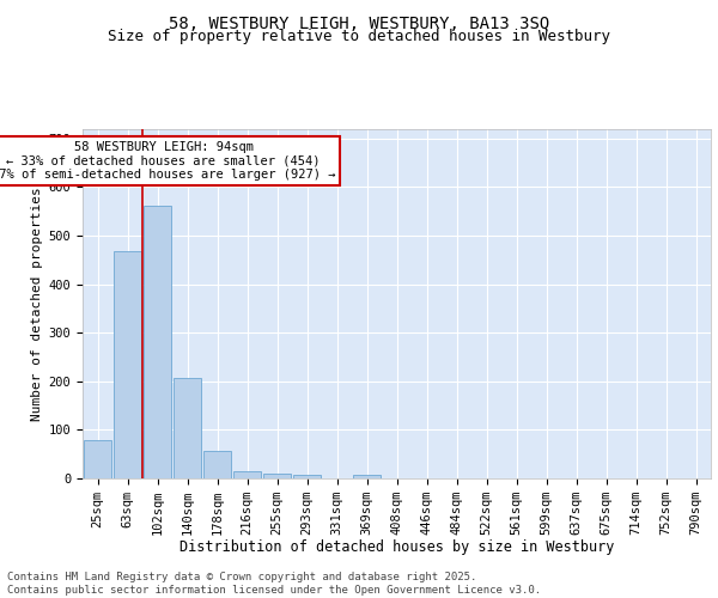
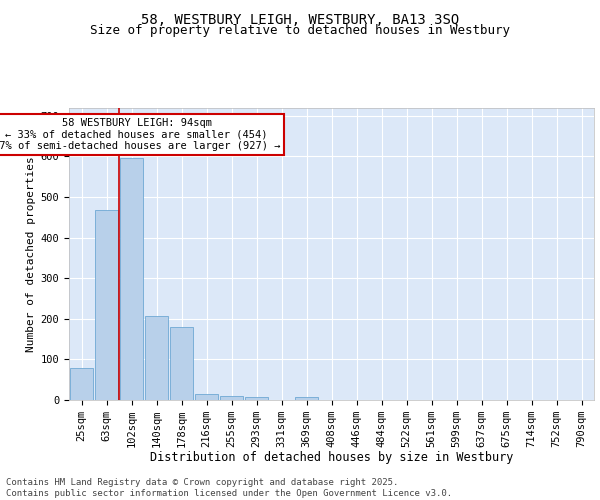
102sqm: 562 -> 595
178sqm: 57 -> 180
